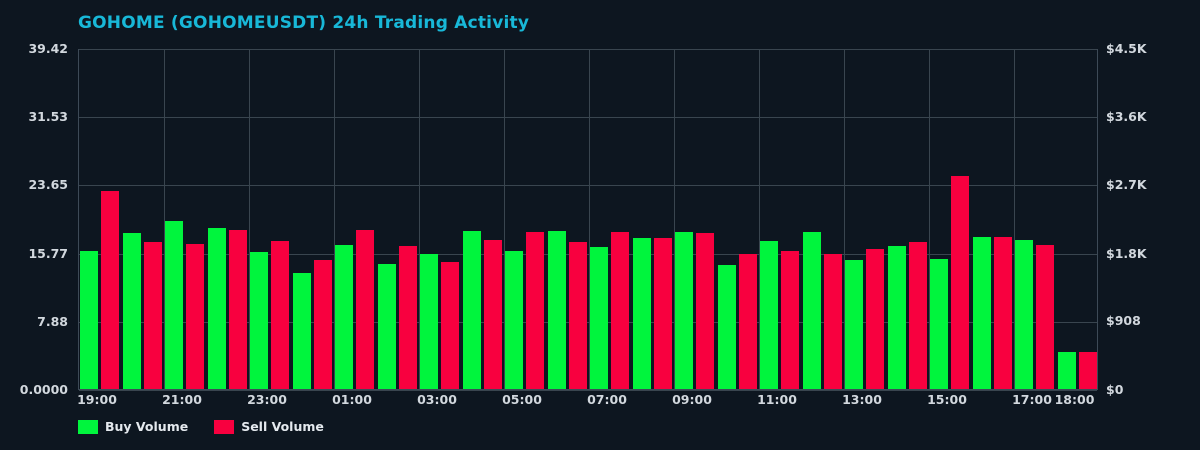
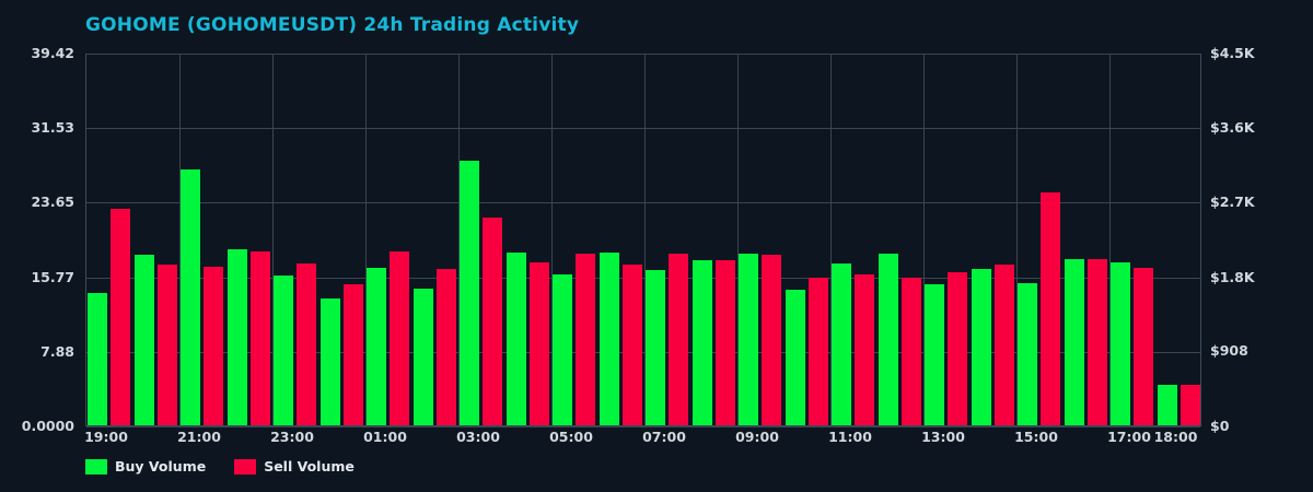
Buy Volume/19:00: 16 -> 14
Buy Volume/21:00: 19 -> 27
Buy Volume/03:00: 16 -> 28
Sell Volume/03:00: 15 -> 22
